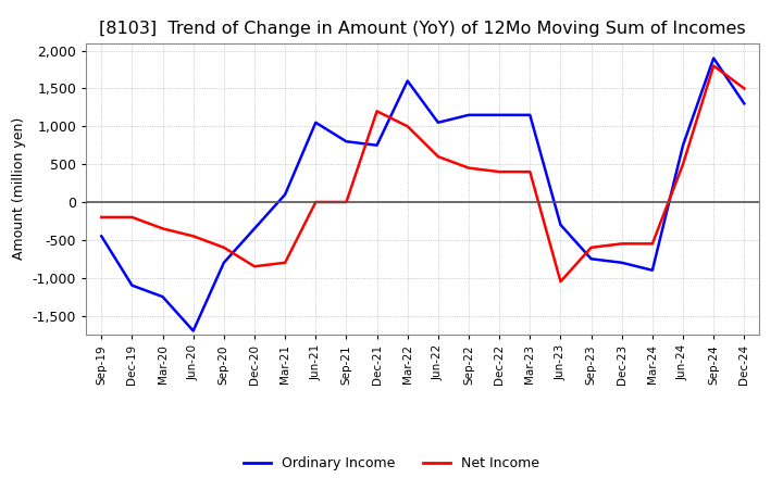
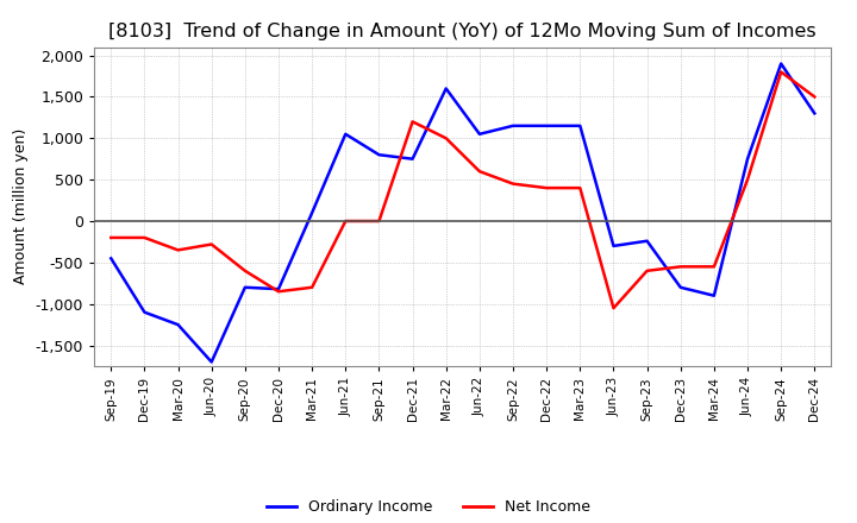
Net Income/Jun-20: -450 -> -280
Ordinary Income/Dec-20: -350 -> -820
Ordinary Income/Sep-23: -750 -> -240
